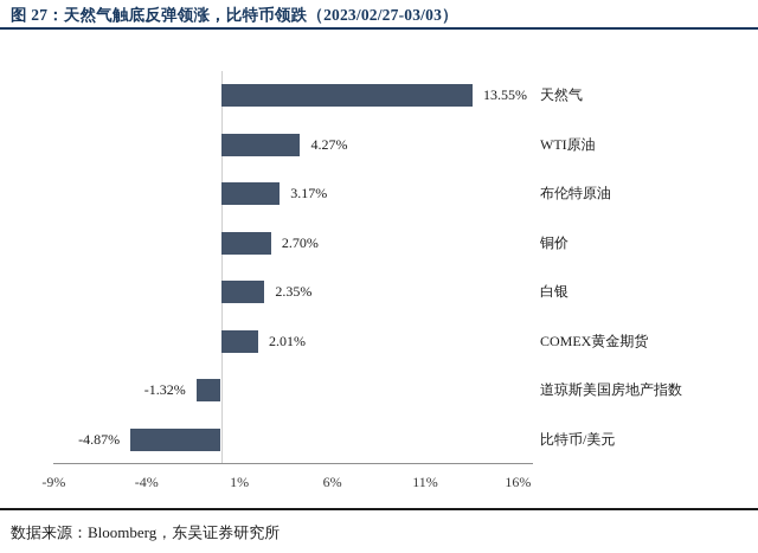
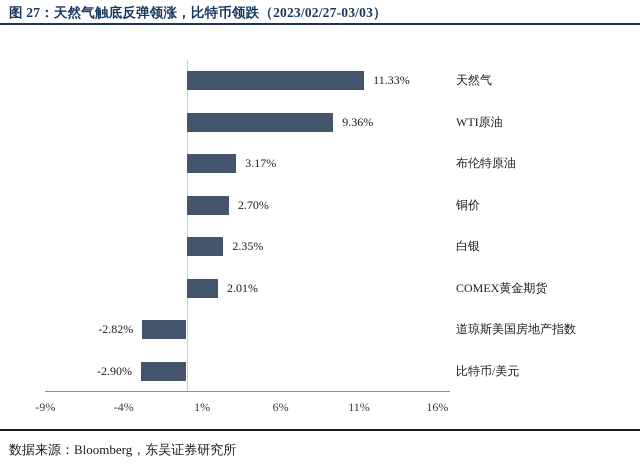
天然气: 13.55% -> 11.33%
WTI原油: 4.27% -> 9.36%
道琼斯美国房地产指数: -1.32% -> -2.82%
比特币/美元: -4.87% -> -2.90%
